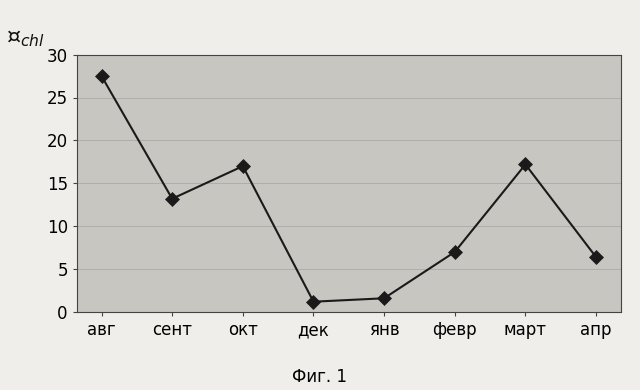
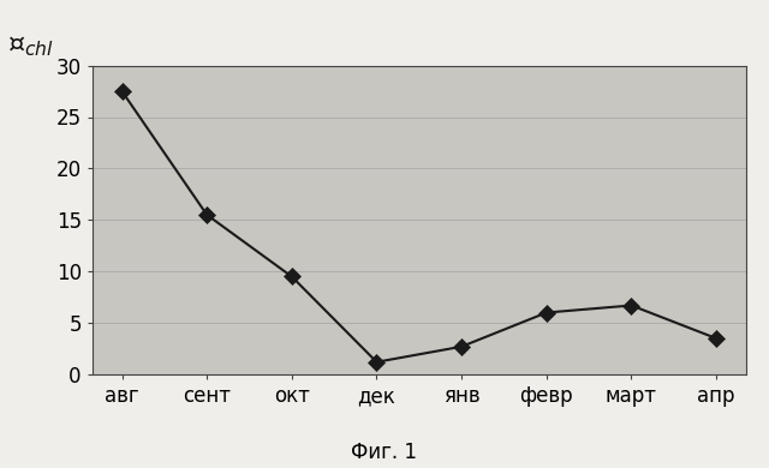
сент: 13.2 -> 15.5
окт: 17.0 -> 9.5
янв: 1.6 -> 2.7
февр: 7.0 -> 6.0
март: 17.2 -> 6.7
апр: 6.4 -> 3.5
